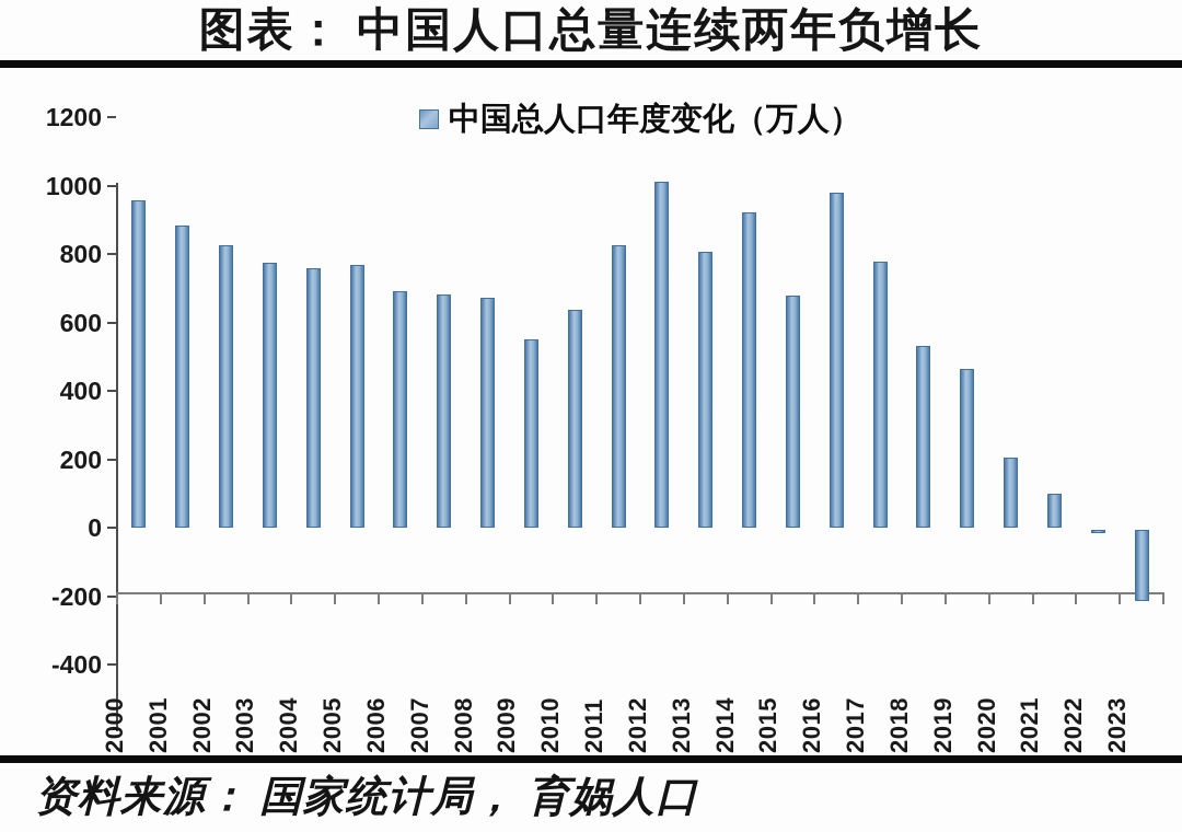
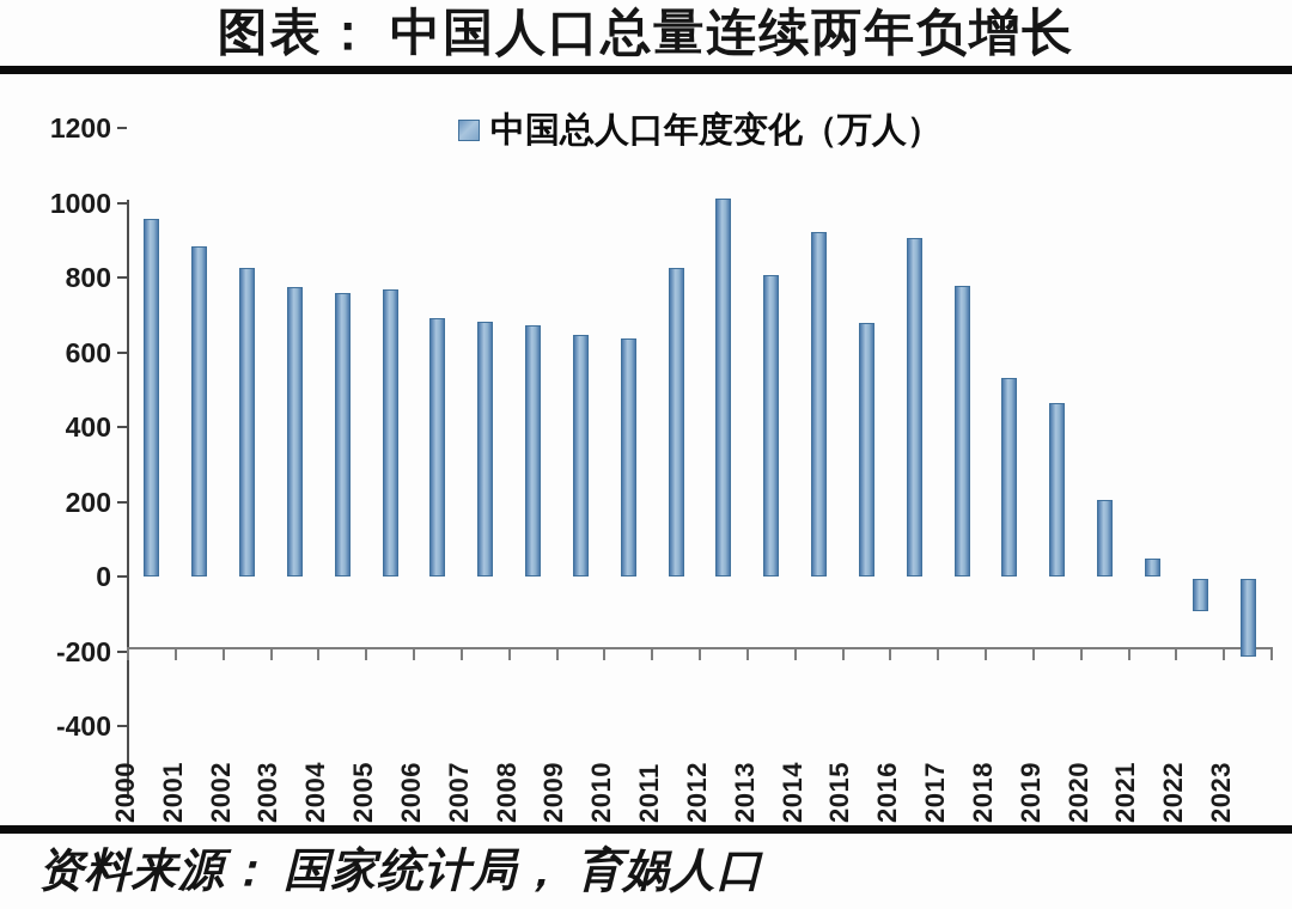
2009: 550 -> 650
2016: 980 -> 910
2021: 100 -> 50
2022: -10 -> -80
